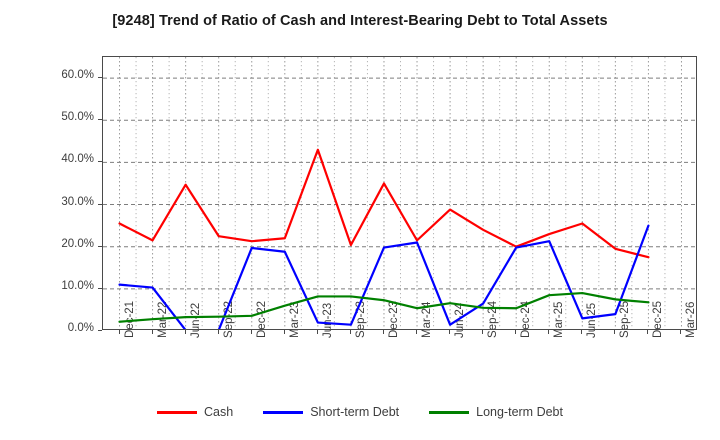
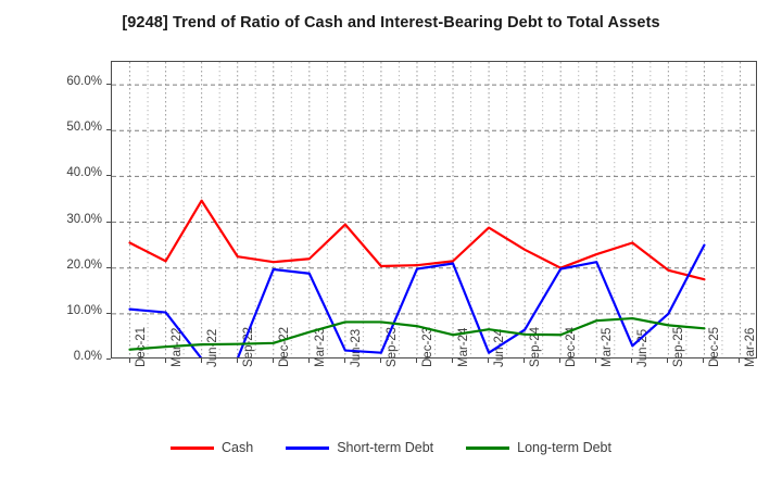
Cash/Jun-23: 43% -> 30%
Cash/Dec-23: 35% -> 21%
Short-term Debt/Sep-25: 4% -> 10%
